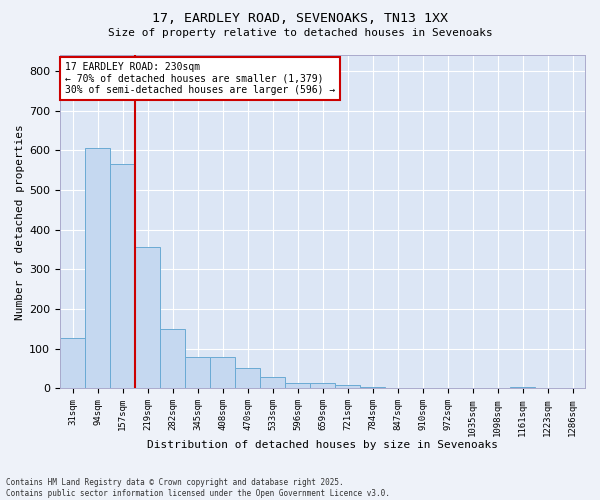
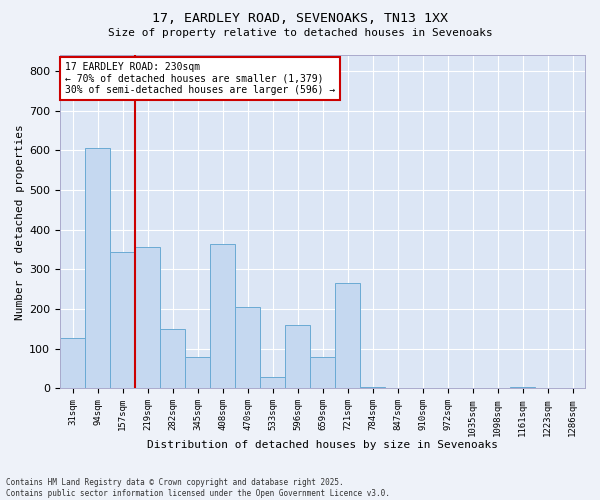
157sqm: 566 -> 345
408sqm: 79 -> 365
470sqm: 52 -> 205
596sqm: 13 -> 160
659sqm: 13 -> 80
721sqm: 10 -> 265
